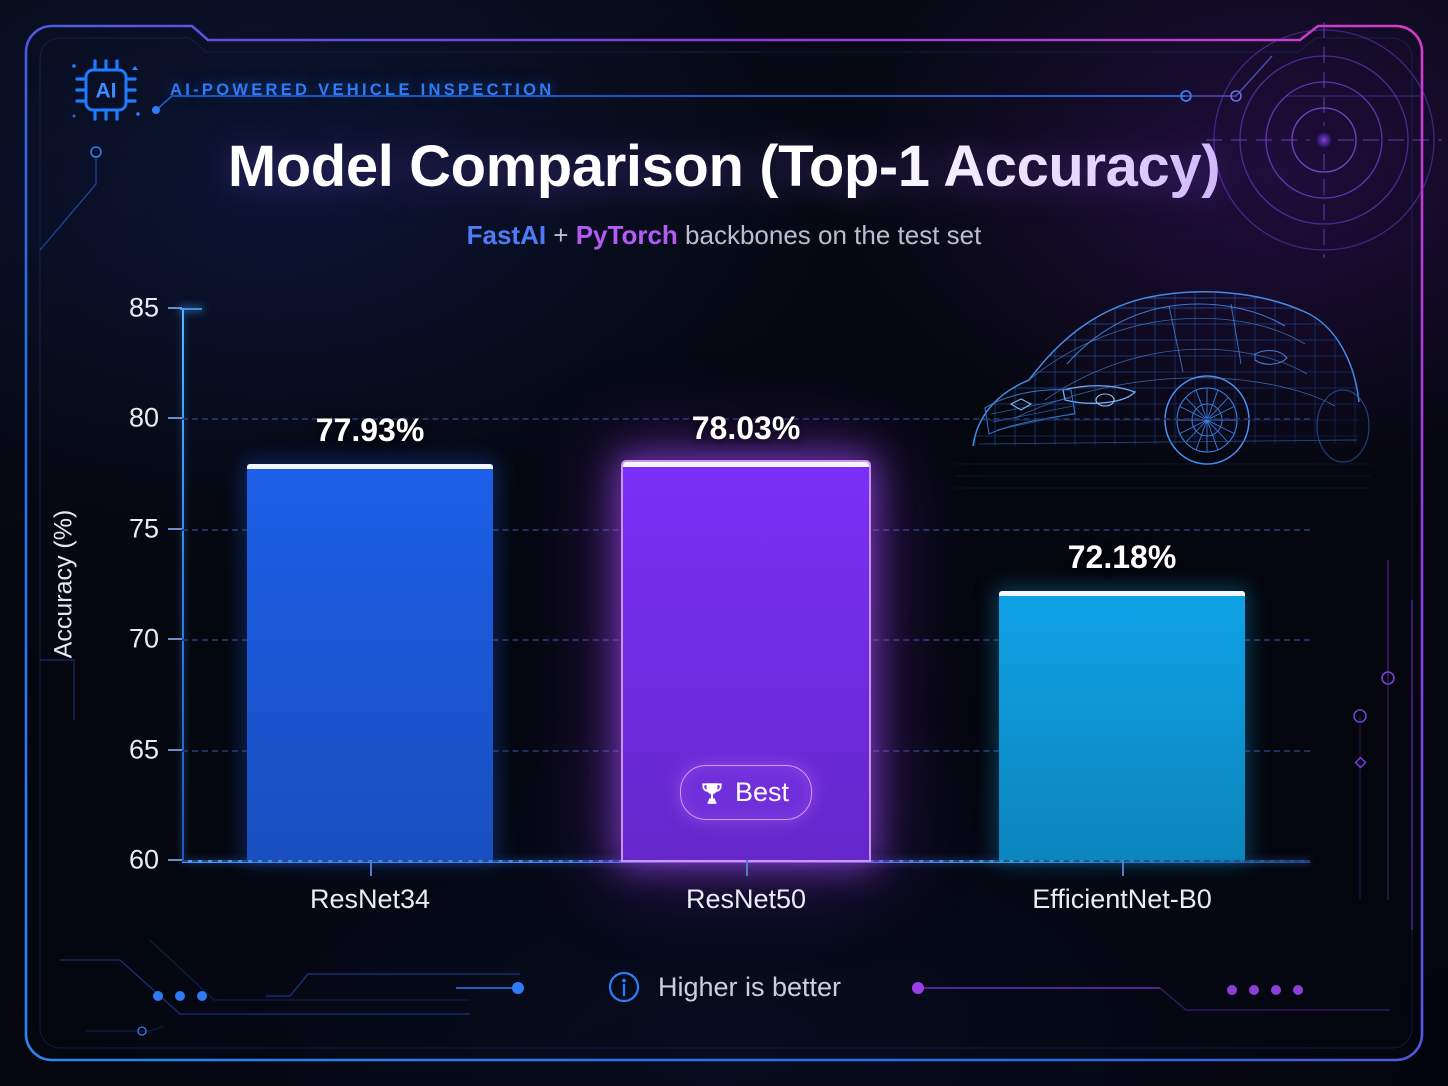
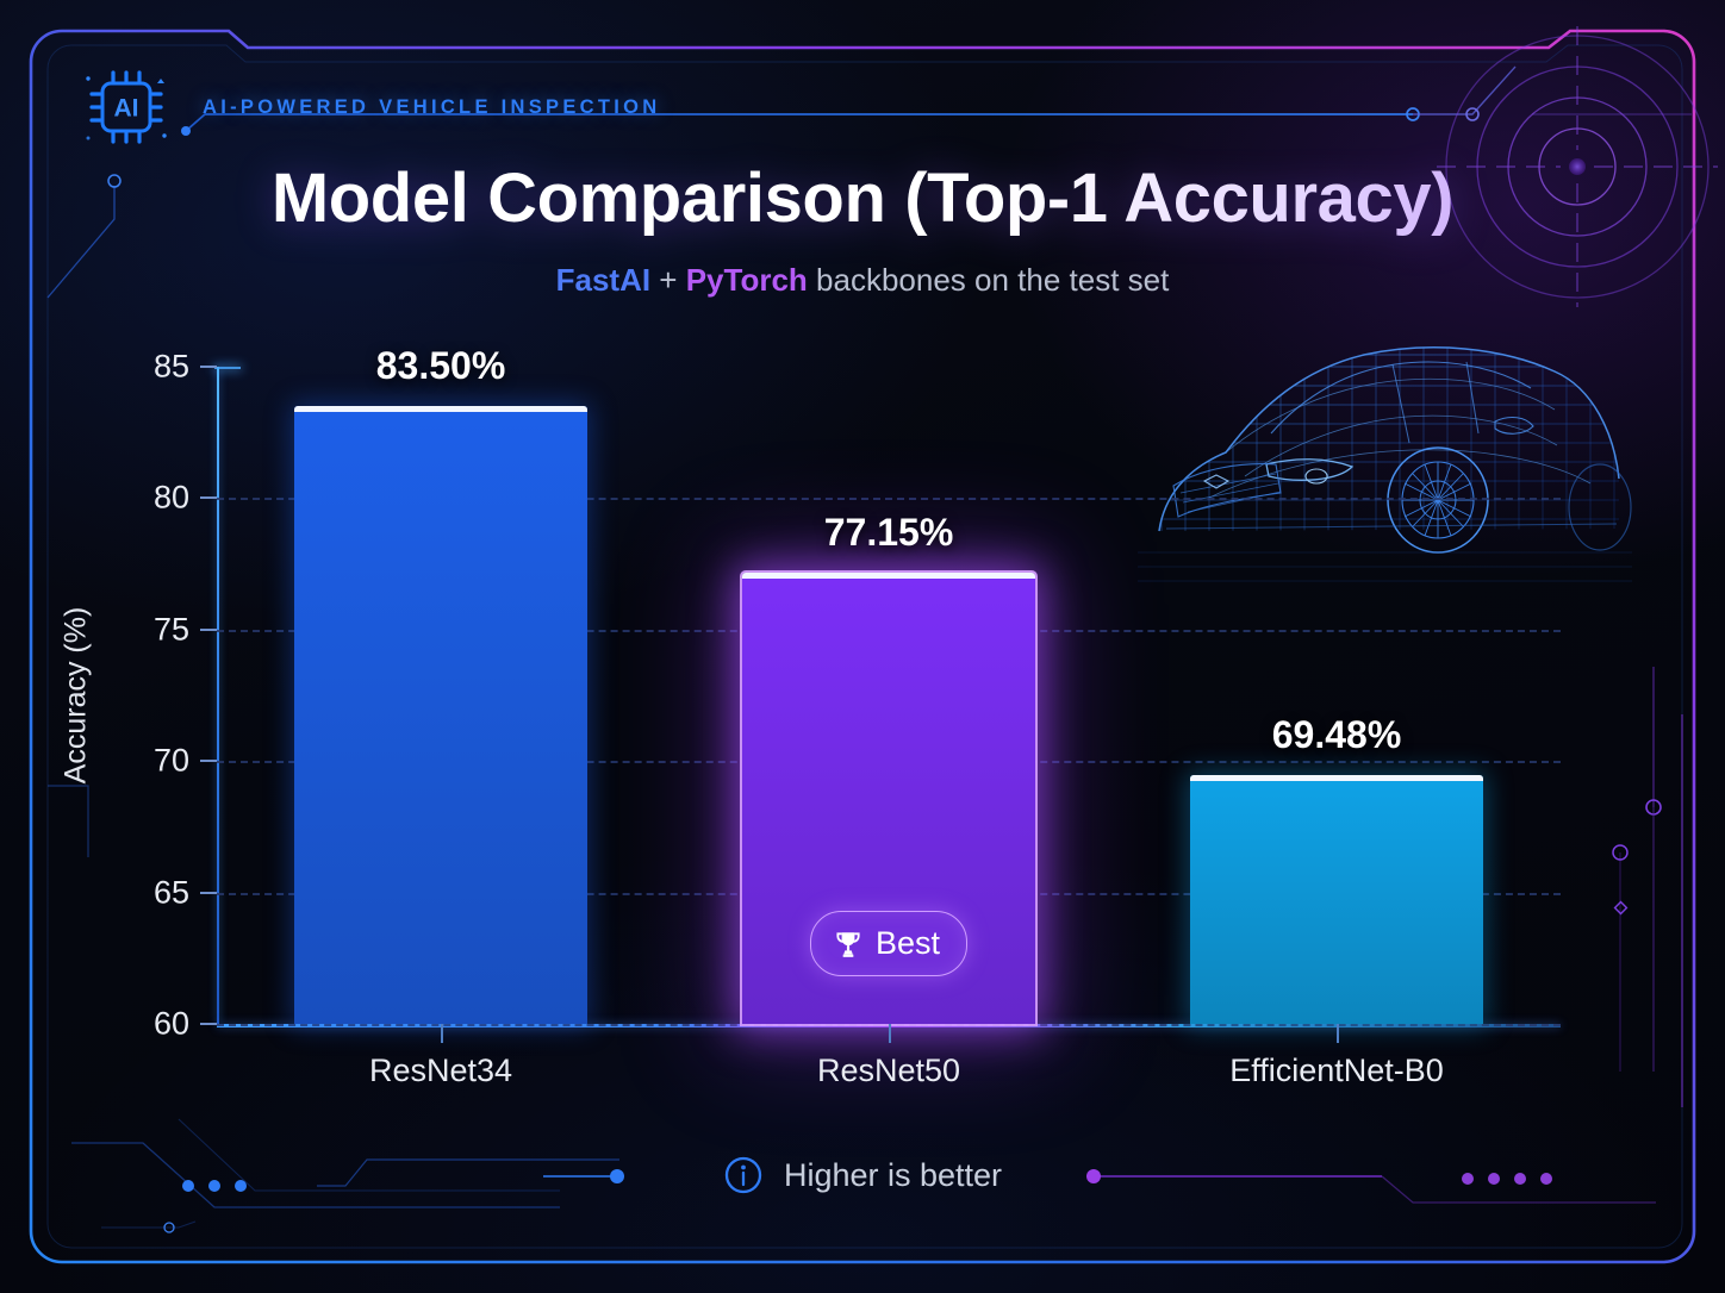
ResNet34: 77.93% -> 83.50%
ResNet50: 78.03% -> 77.15%
EfficientNet-B0: 72.18% -> 69.48%
